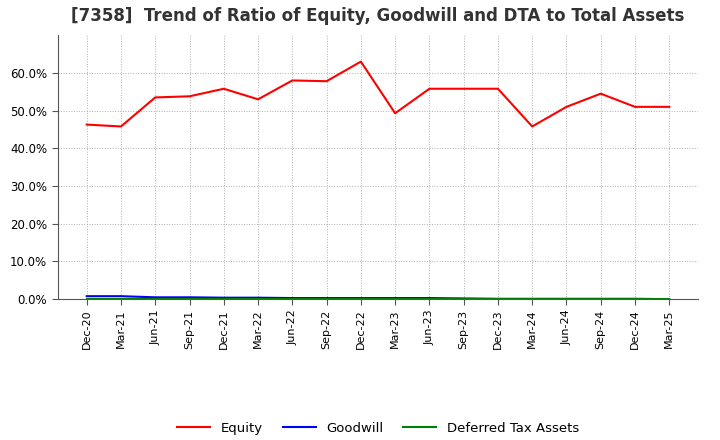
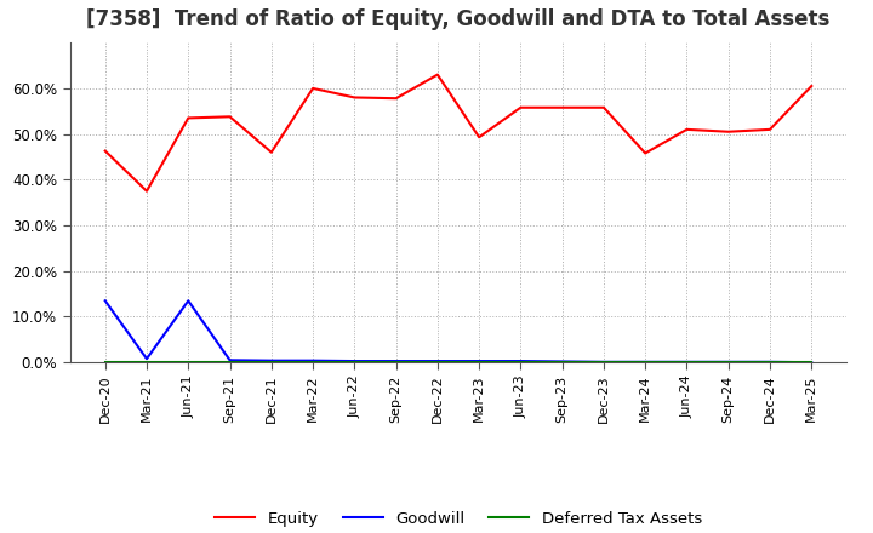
Goodwill/Dec-20: 0.8% -> 13.5%
Equity/Mar-21: 45.8% -> 37.5%
Goodwill/Jun-21: 0.5% -> 13.5%
Equity/Dec-21: 55.8% -> 46.0%
Equity/Mar-22: 53.0% -> 60.0%
Equity/Sep-24: 54.5% -> 50.5%
Equity/Mar-25: 51.0% -> 60.5%
